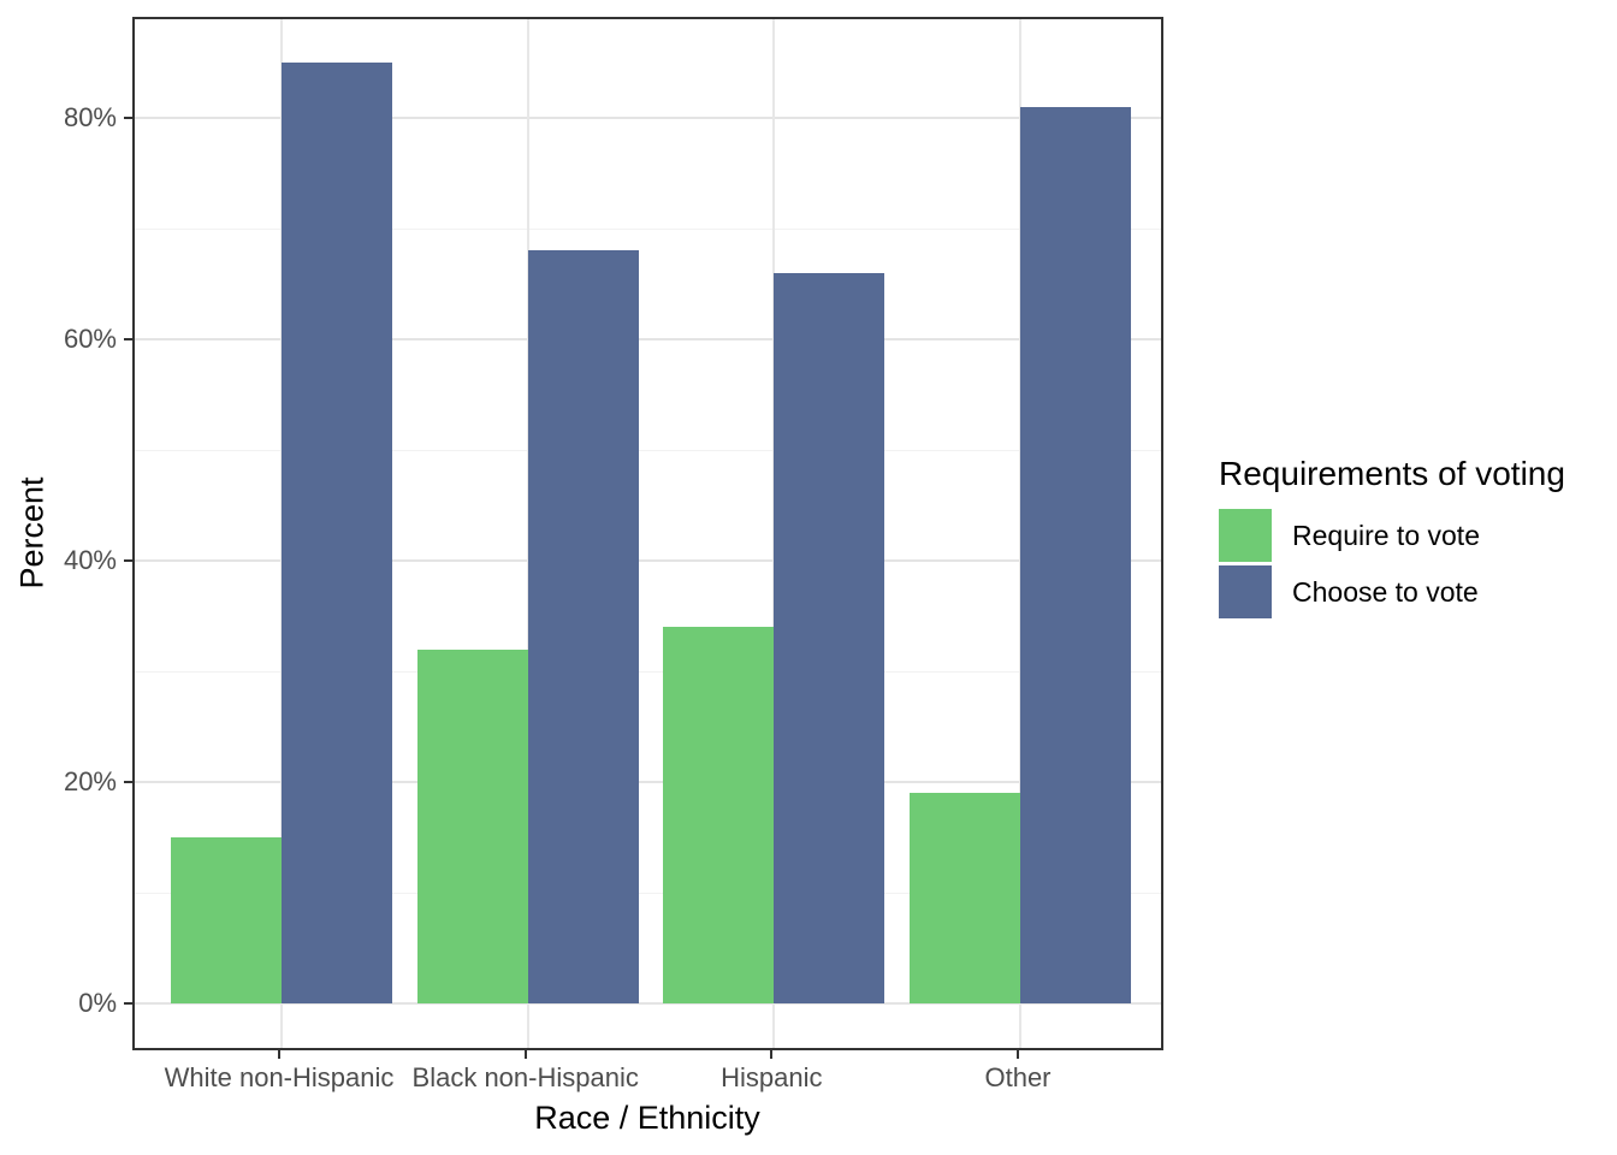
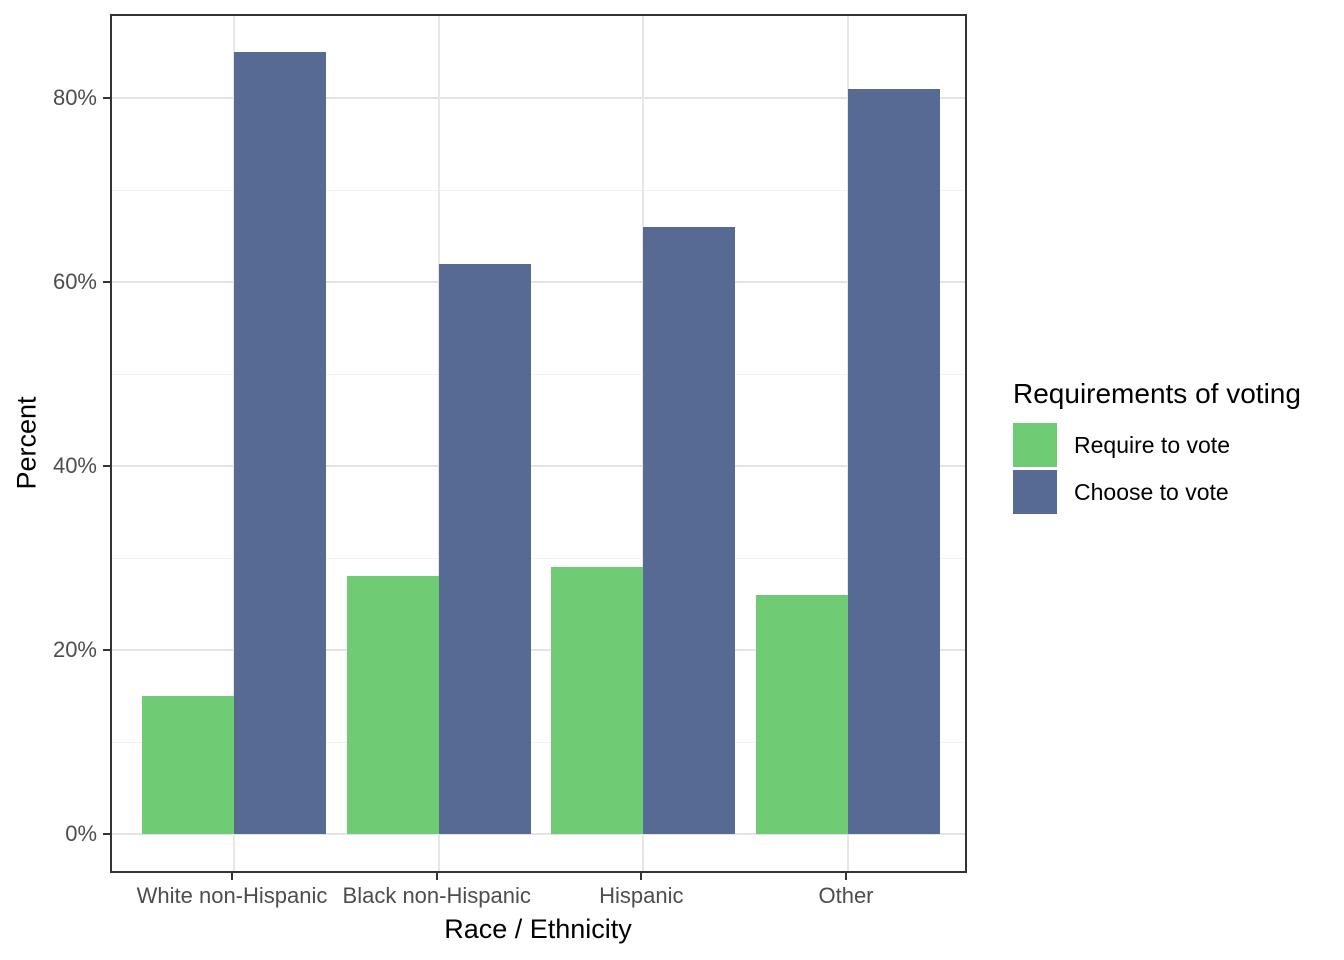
Require to vote/Black non-Hispanic: 32% -> 28%
Choose to vote/Black non-Hispanic: 68% -> 62%
Require to vote/Hispanic: 34% -> 29%
Require to vote/Other: 19% -> 26%
